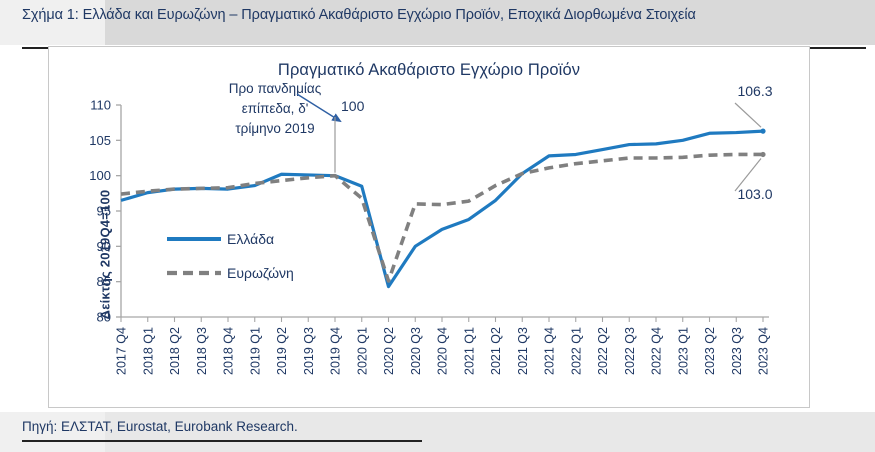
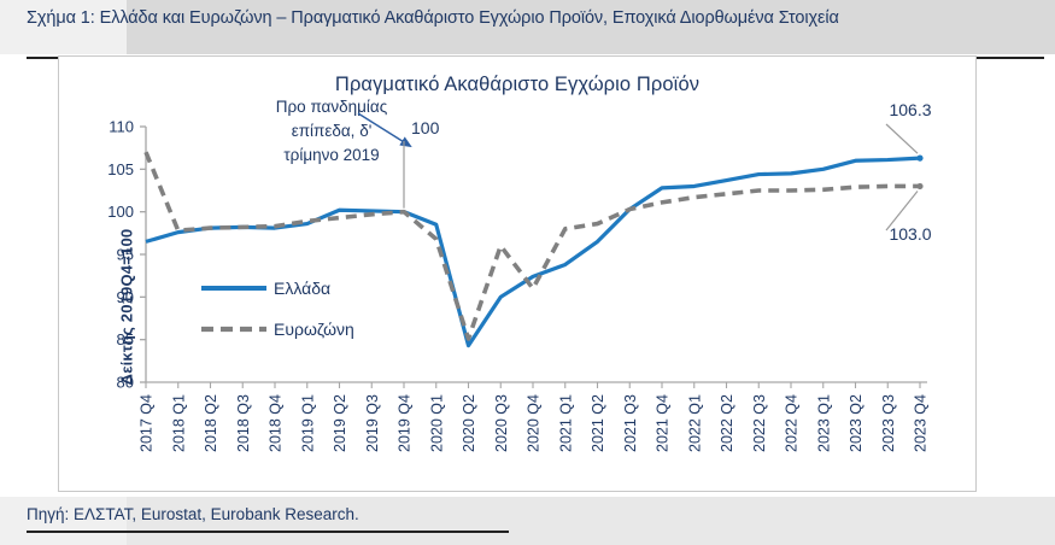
Ευρωζώνη/2017 Q4: 97 -> 107
Ευρωζώνη/2020 Q4: 96 -> 91
Ευρωζώνη/2021 Q1: 96 -> 98
